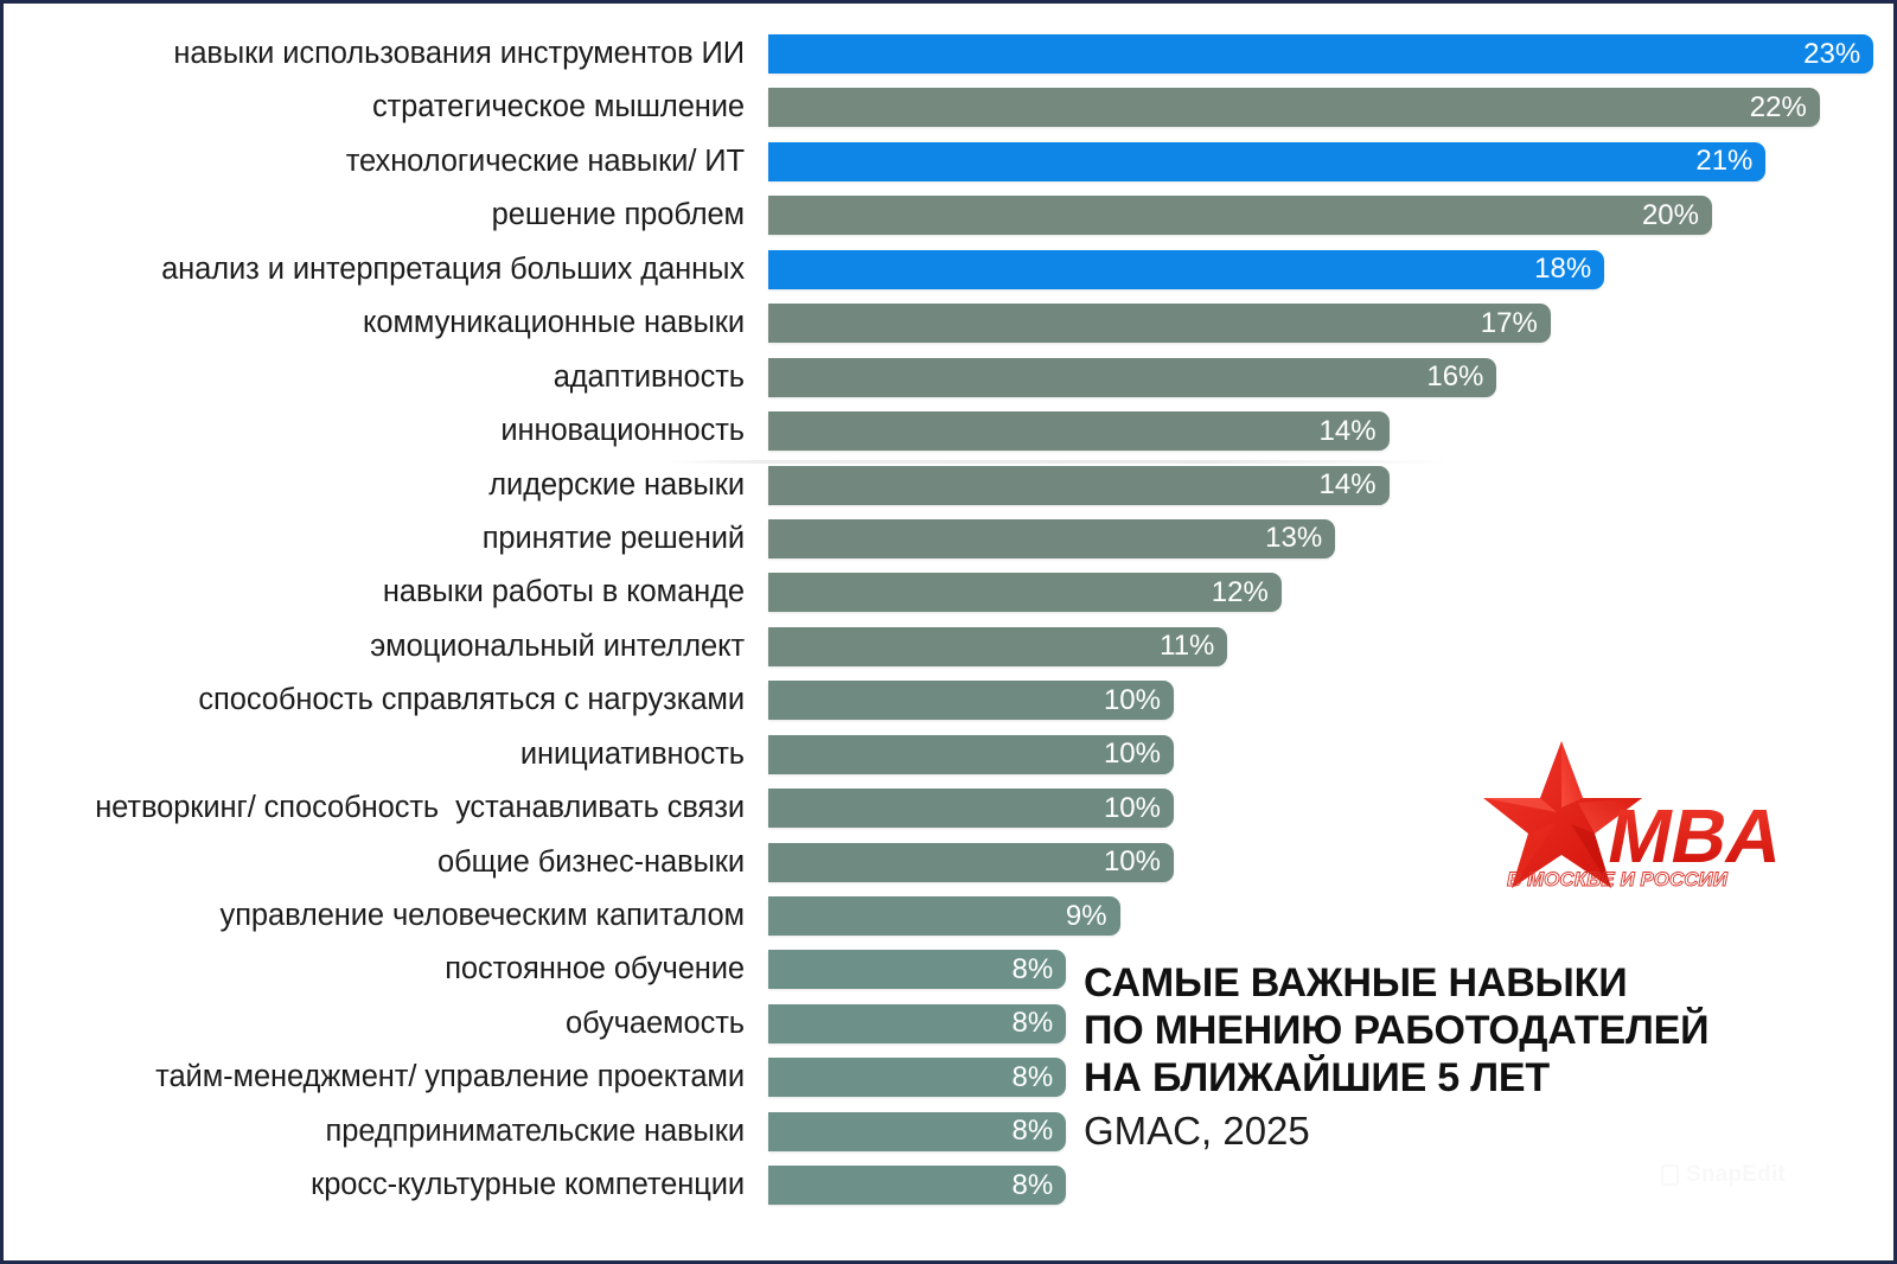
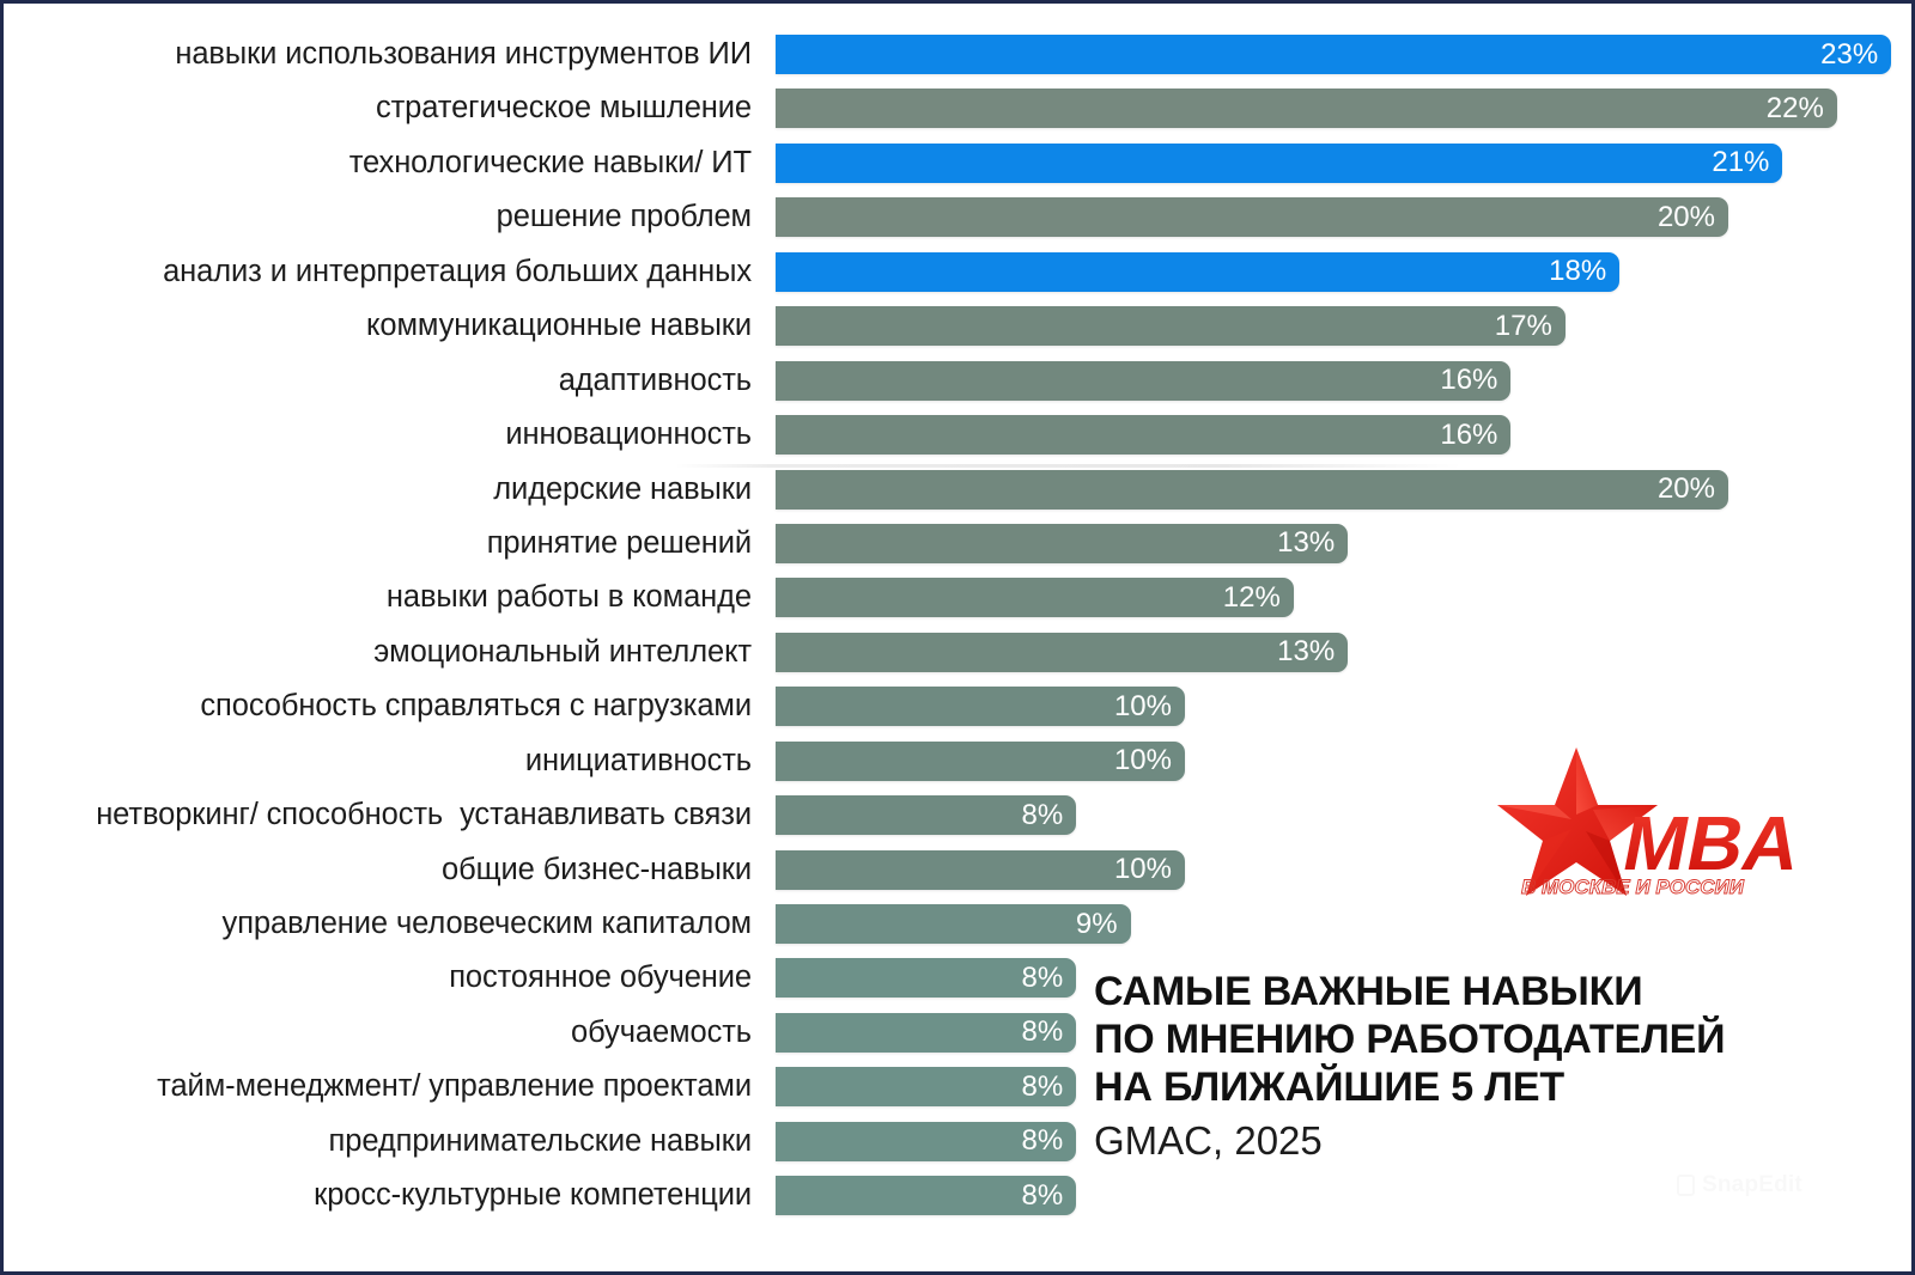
инновационность: 14% -> 16%
лидерские навыки: 14% -> 20%
эмоциональный интеллект: 11% -> 13%
нетворкинг/ способность устанавливать связи: 10% -> 8%
